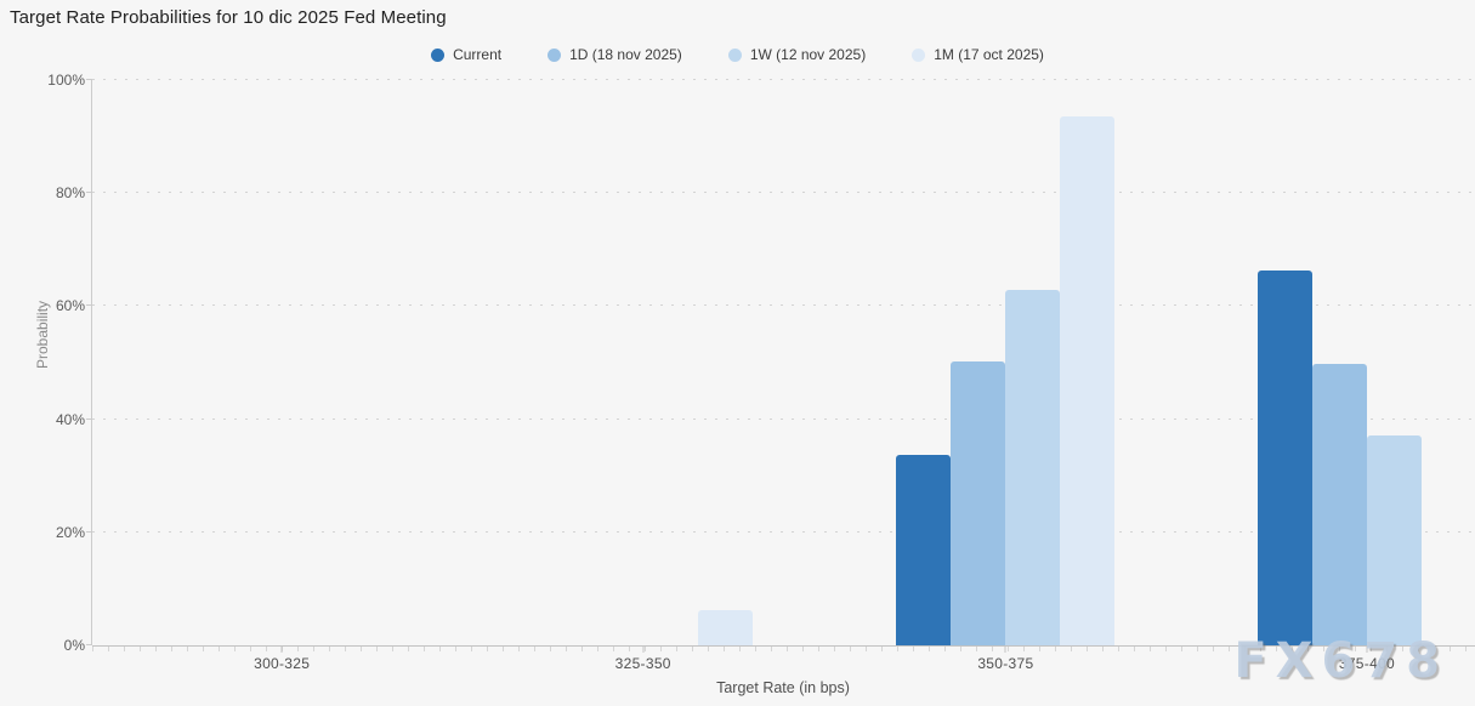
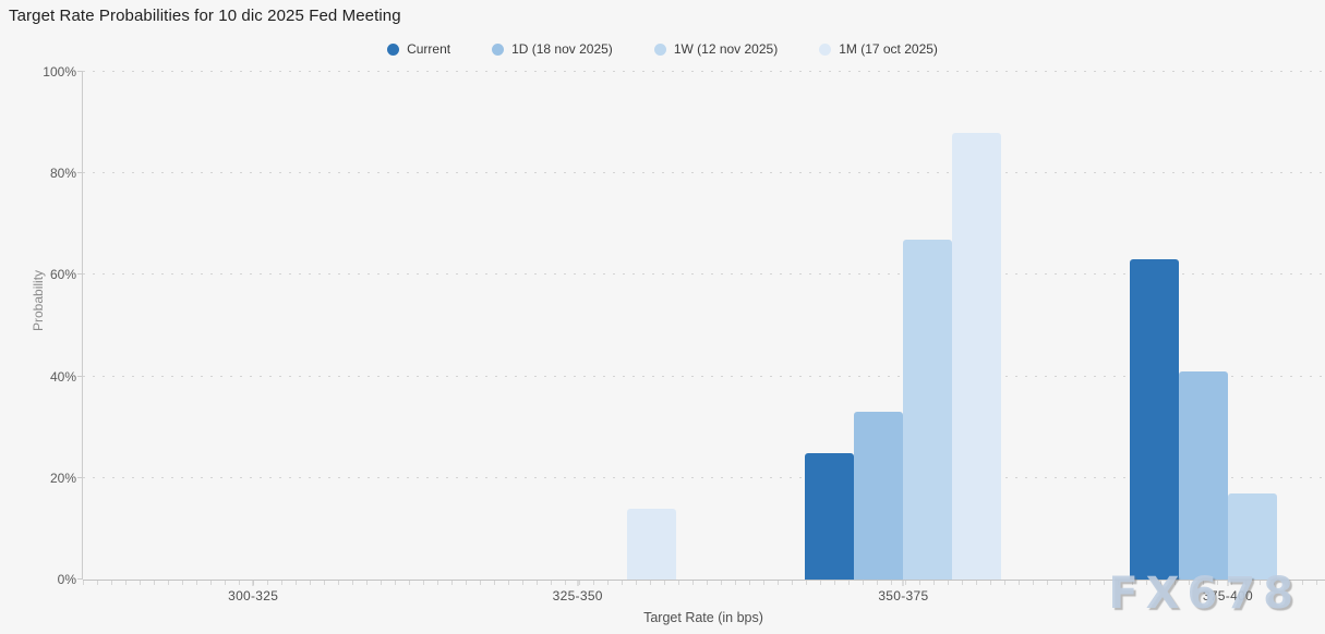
1M (17 oct 2025)/325-350: 6% -> 14%
Current/350-375: 34% -> 25%
1D (18 nov 2025)/350-375: 50% -> 33%
1W (12 nov 2025)/350-375: 63% -> 67%
1M (17 oct 2025)/350-375: 94% -> 88%
Current/375-400: 66% -> 63%
1D (18 nov 2025)/375-400: 50% -> 41%
1W (12 nov 2025)/375-400: 37% -> 17%
